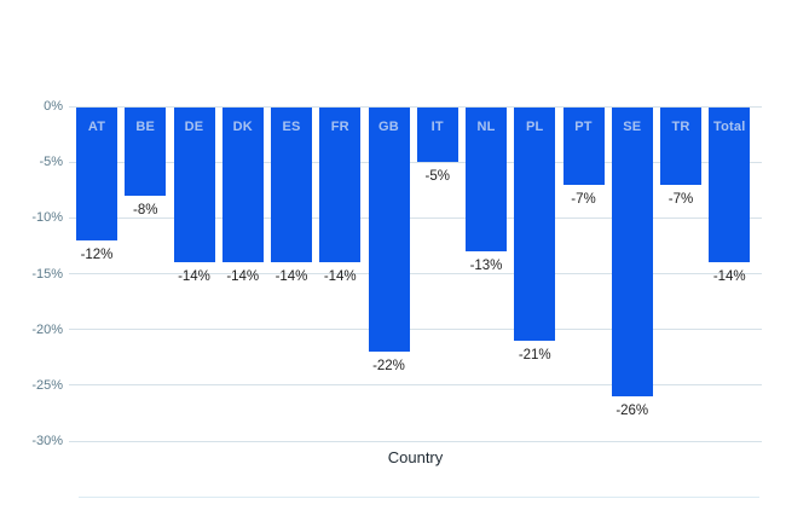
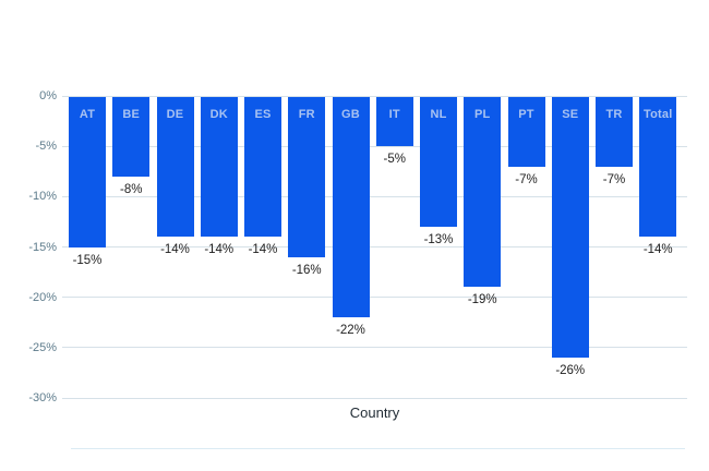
AT: -12% -> -15%
FR: -14% -> -16%
PL: -21% -> -19%
